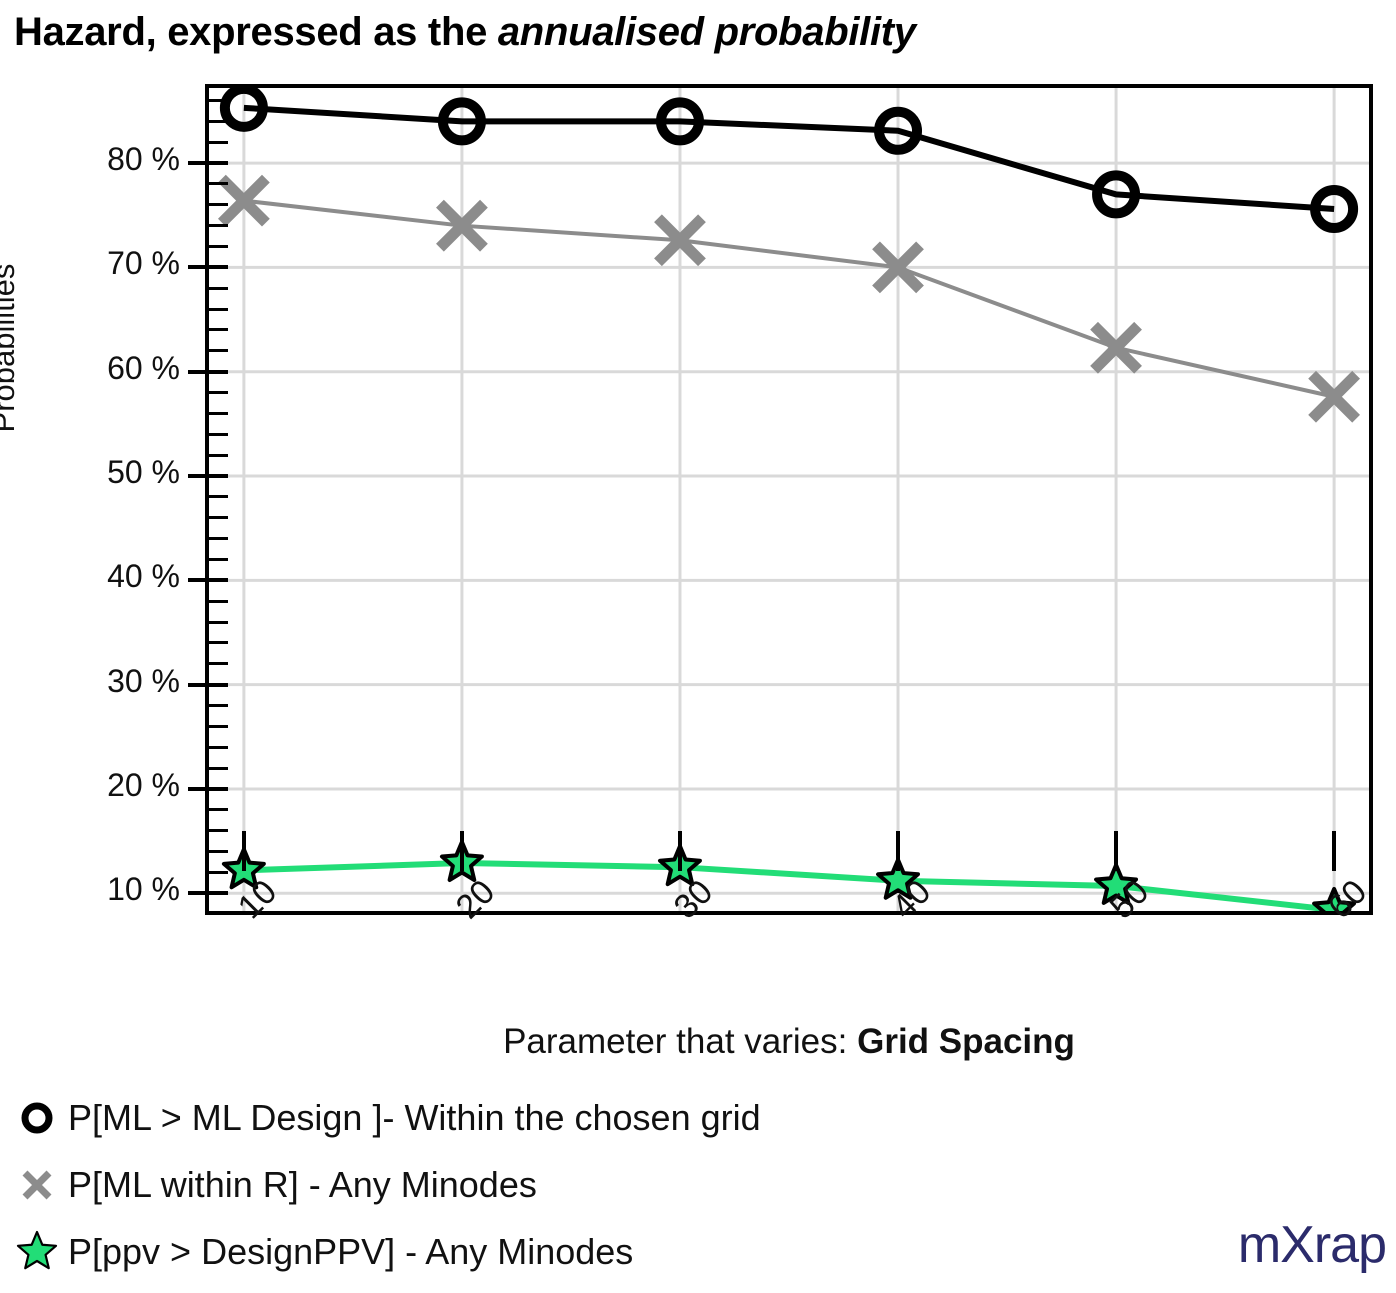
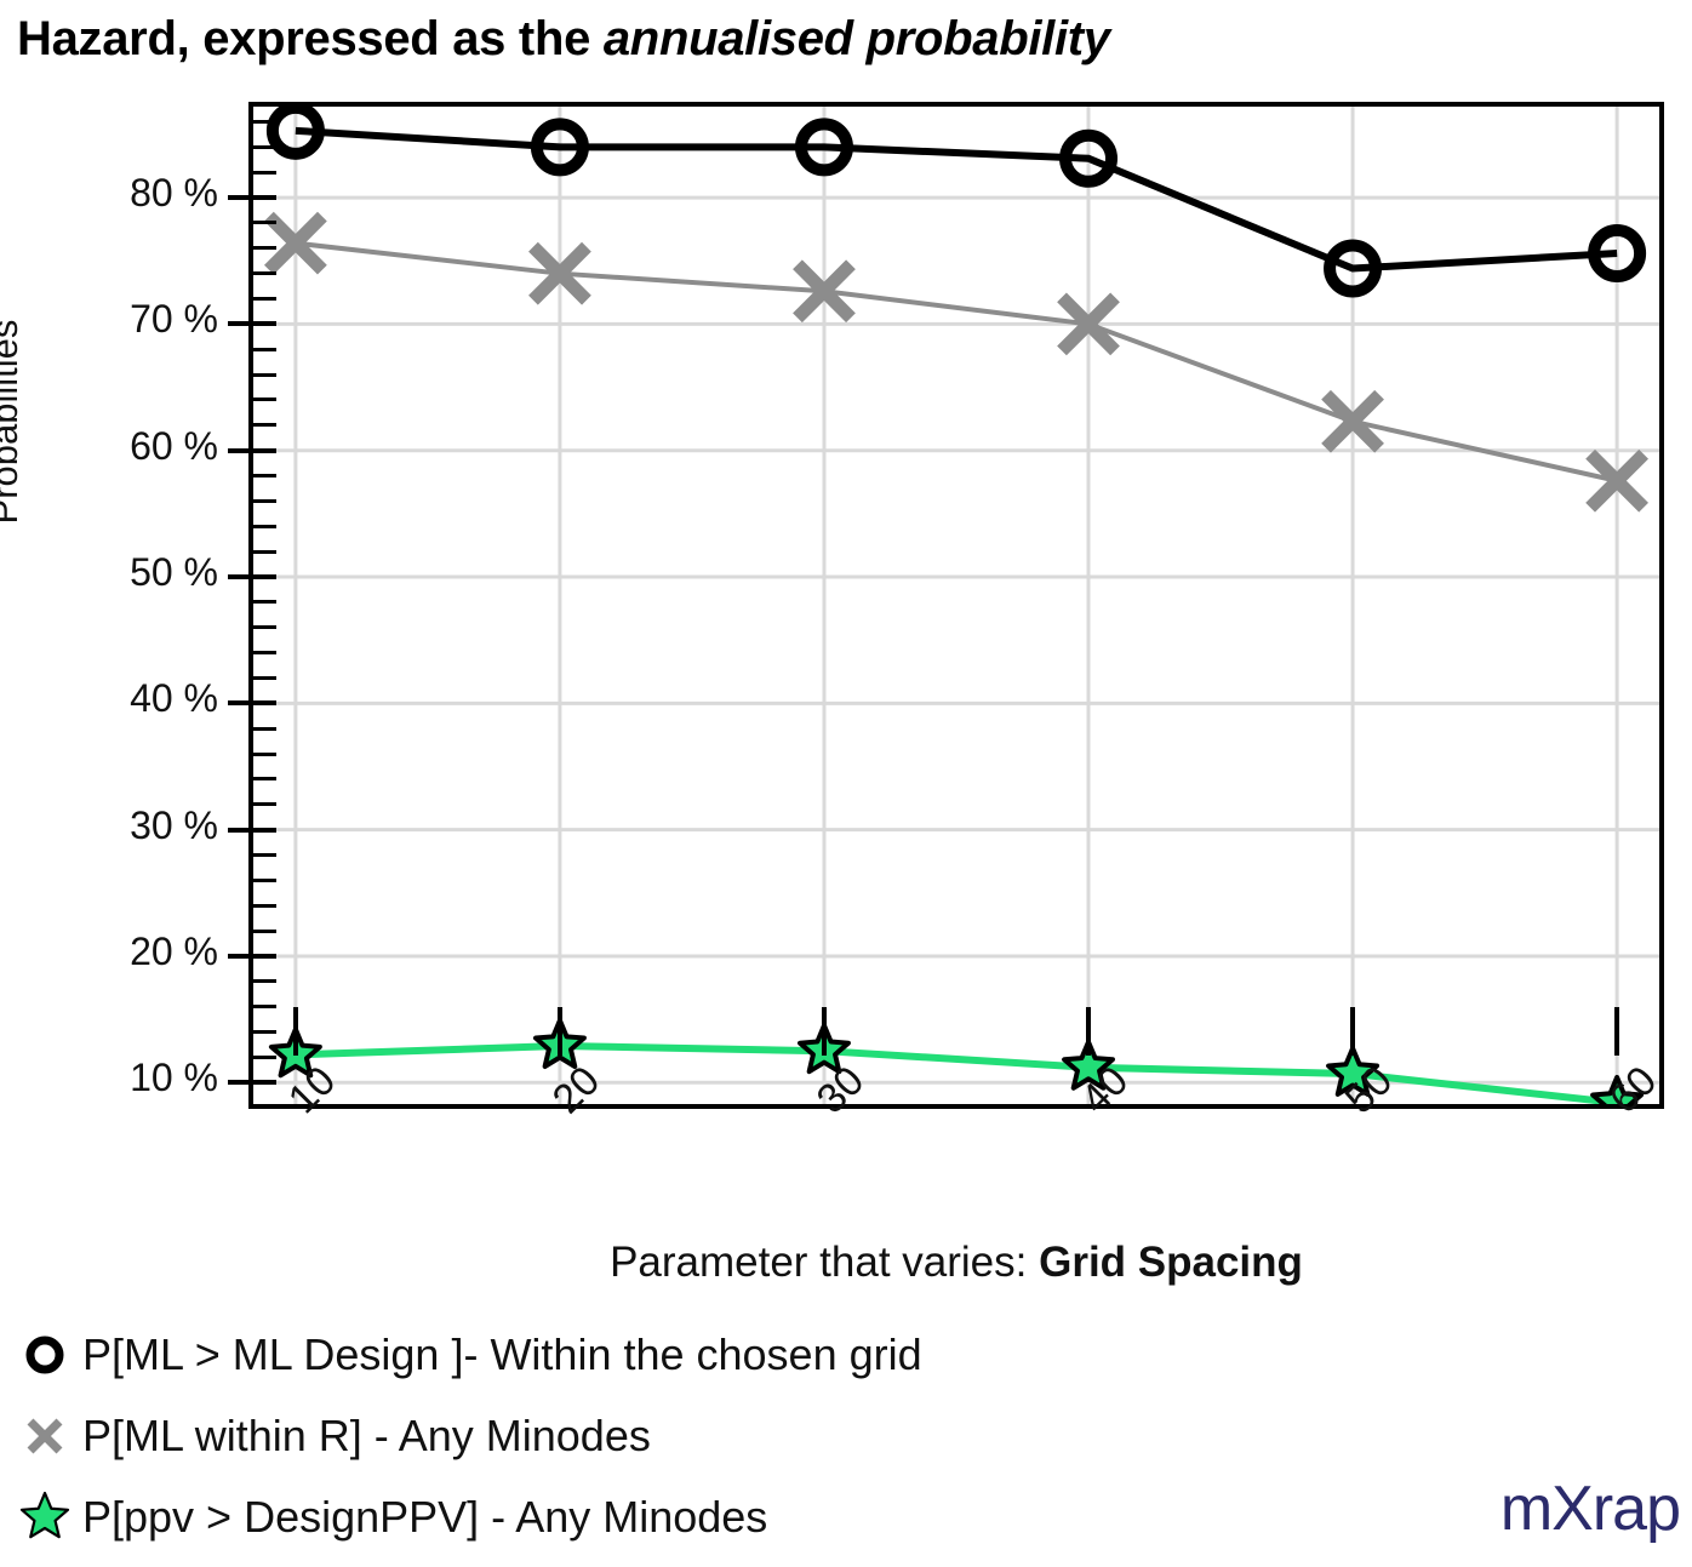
P[ML > ML Design ]- Within the chosen grid/50: 77.0% -> 74.4%
